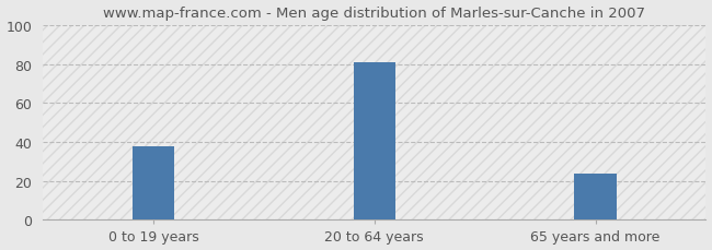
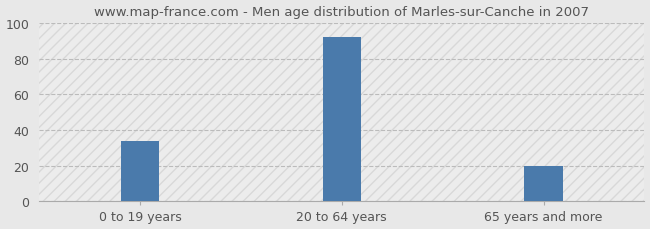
0 to 19 years: 38 -> 34
20 to 64 years: 81 -> 92
65 years and more: 24 -> 20
